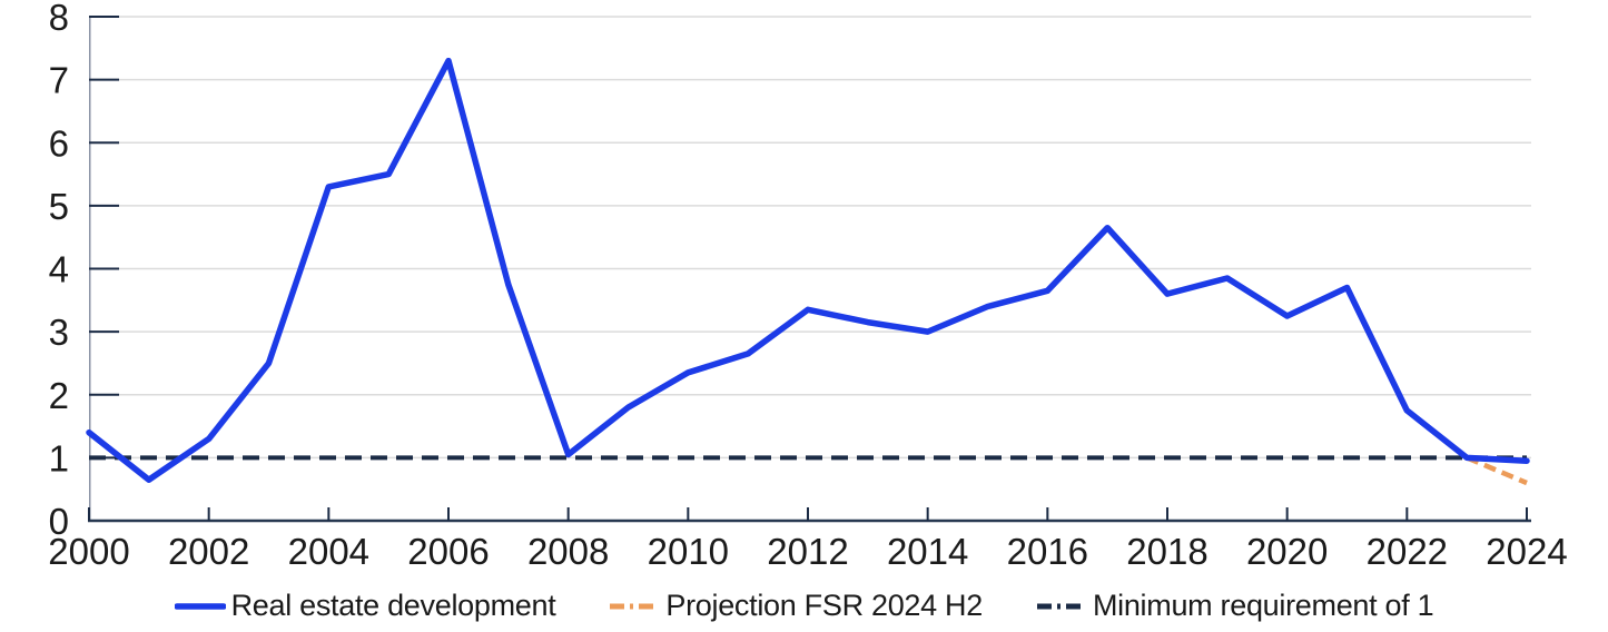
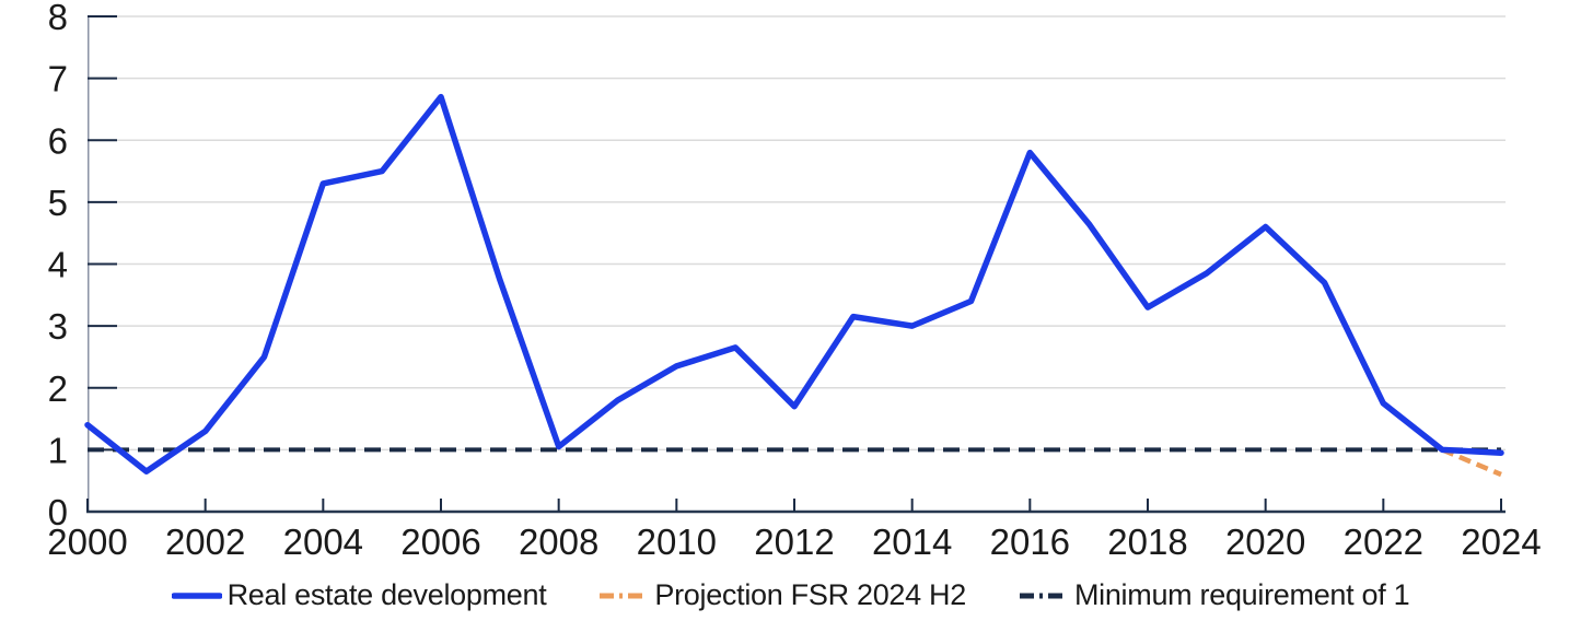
Real estate development/2006: 7.3 -> 6.7
Real estate development/2012: 3.4 -> 1.7
Real estate development/2016: 3.6 -> 5.8
Real estate development/2018: 3.6 -> 3.3
Real estate development/2020: 3.2 -> 4.6
